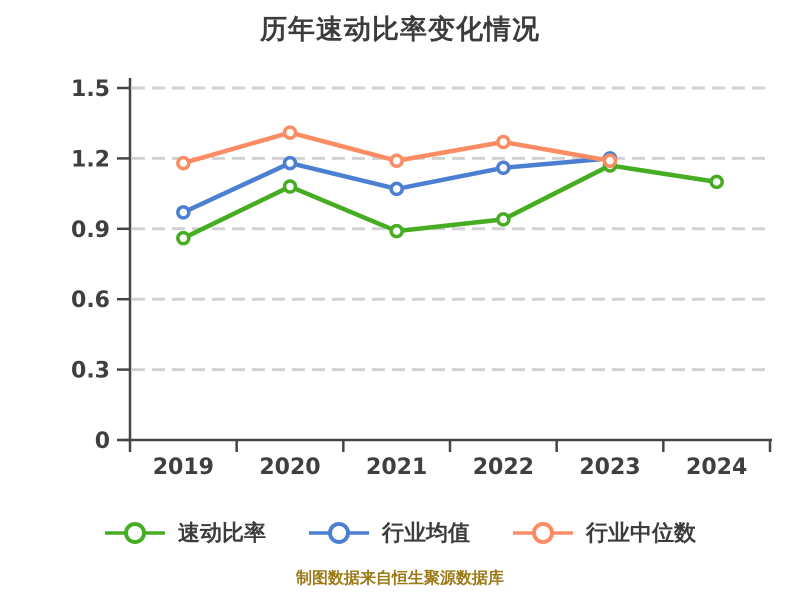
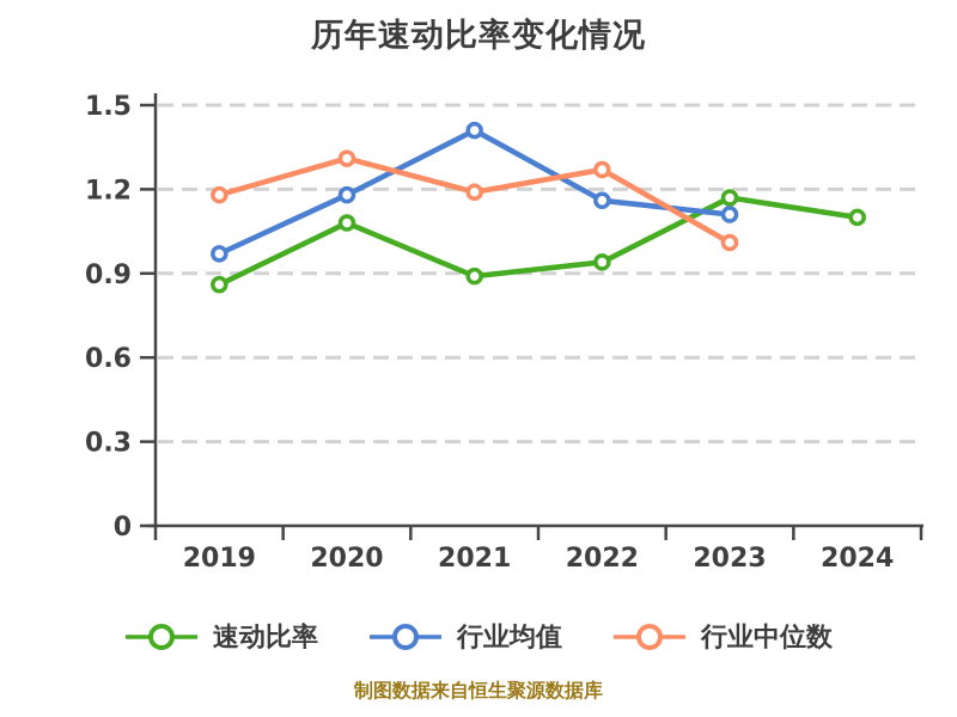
行业均值/2021: 1.07 -> 1.41
行业均值/2023: 1.20 -> 1.11
行业中位数/2023: 1.19 -> 1.01
